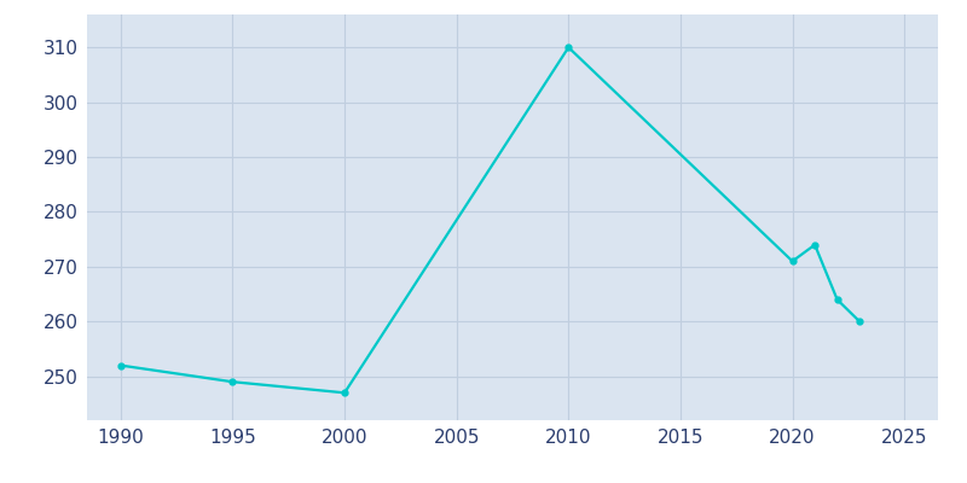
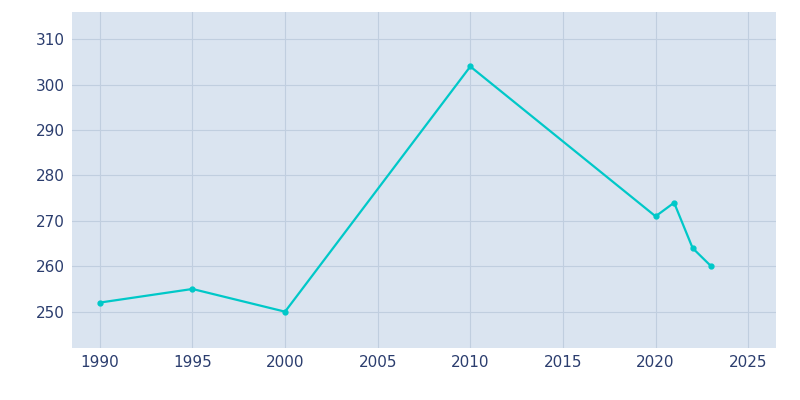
1995: 249 -> 255
2000: 247 -> 250
2010: 310 -> 304
